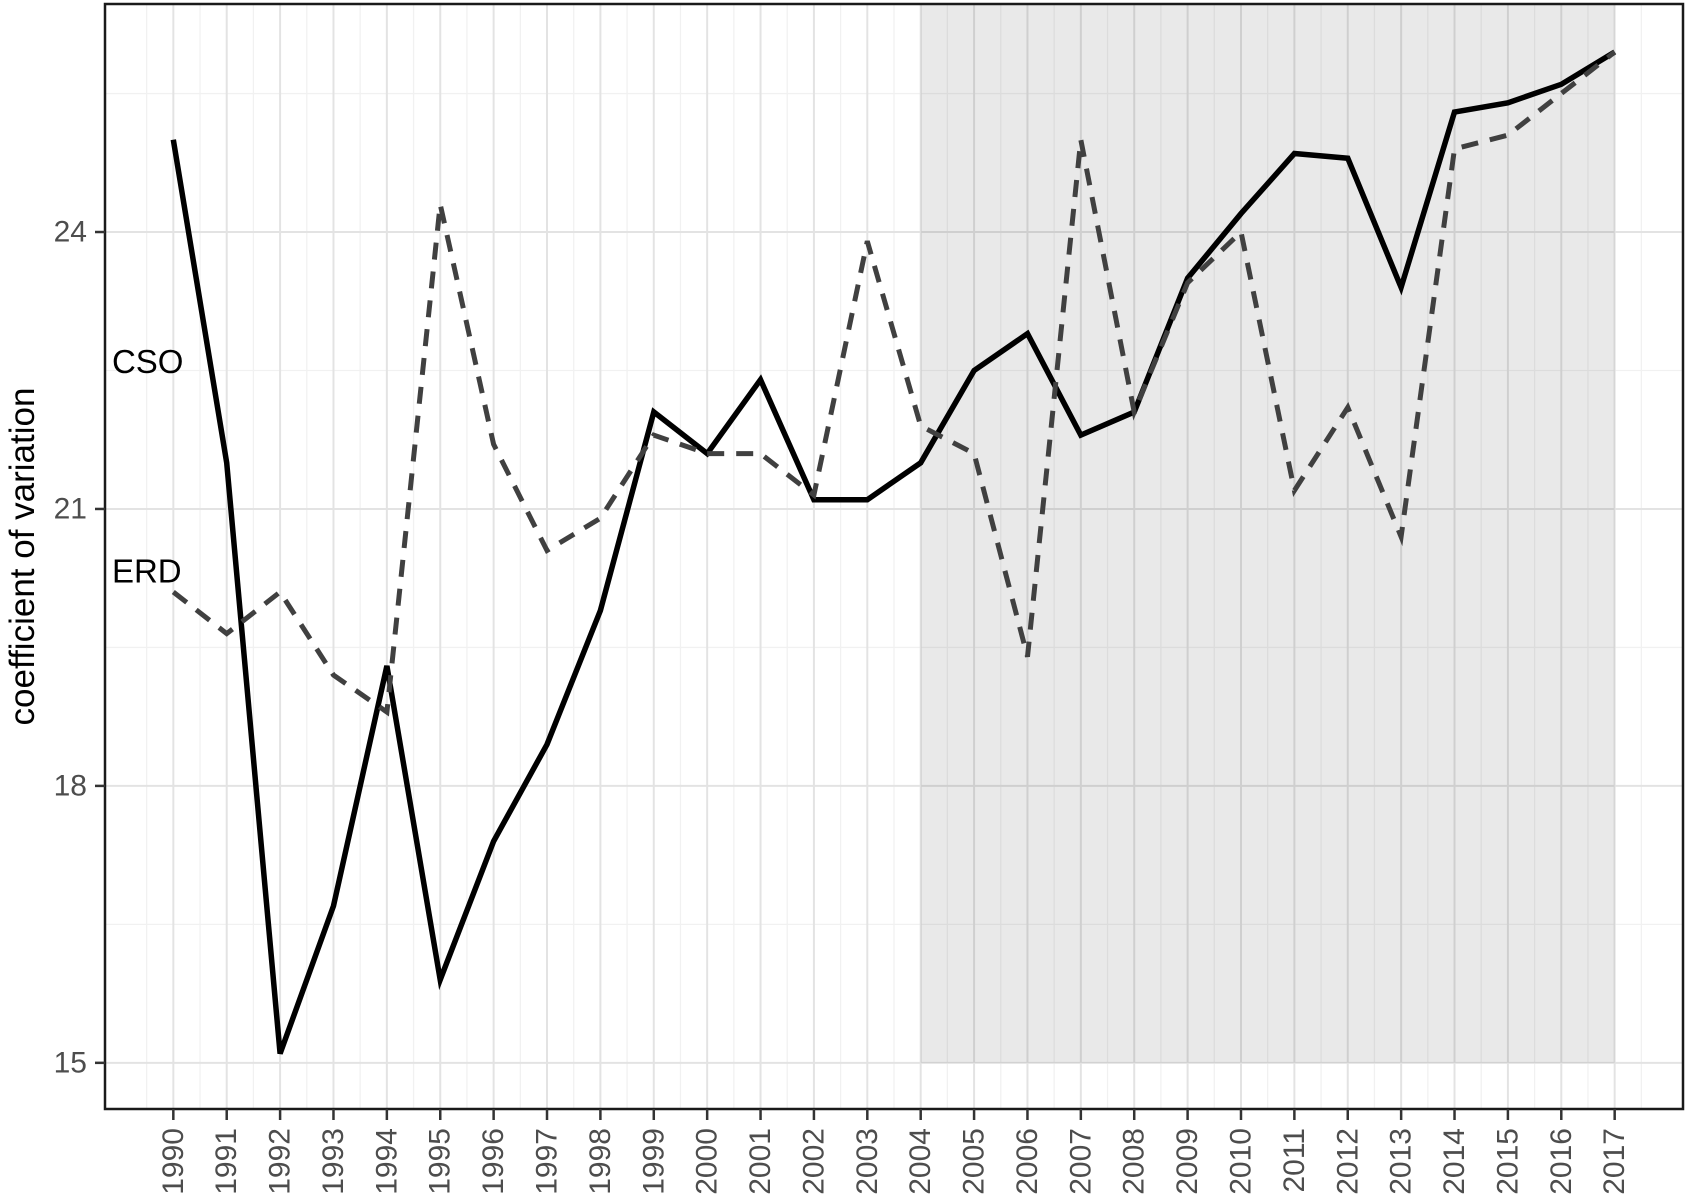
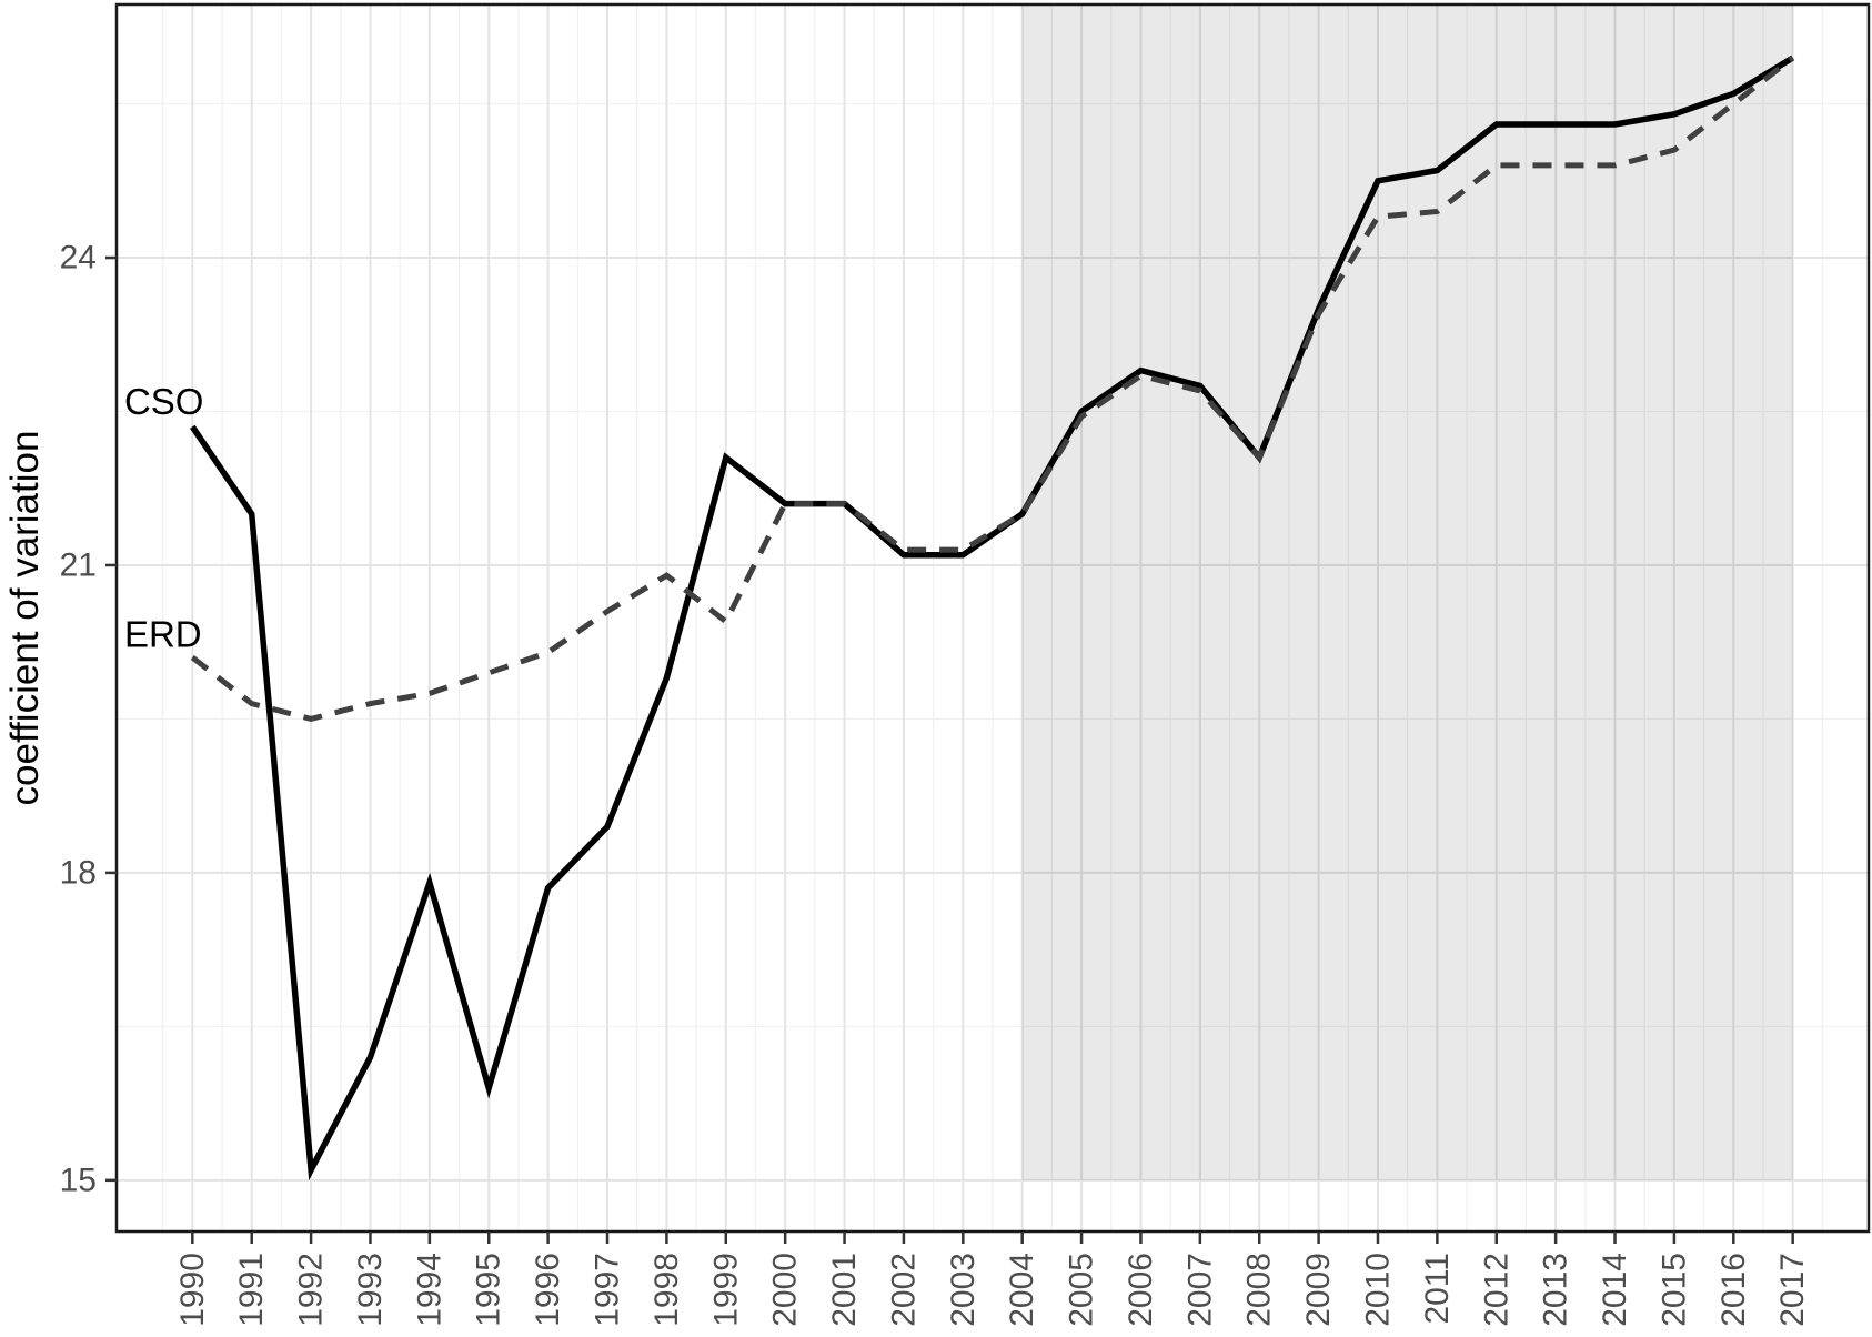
CSO/1990: 25.0 -> 22.4
ERD/1992: 20.1 -> 19.5
CSO/1993: 16.7 -> 16.2
ERD/1993: 19.2 -> 19.6
CSO/1994: 19.3 -> 17.9
ERD/1994: 18.8 -> 19.8
ERD/1995: 24.3 -> 19.9
CSO/1996: 17.4 -> 17.9
ERD/1996: 21.7 -> 20.1
ERD/1999: 21.8 -> 20.4
CSO/2001: 22.4 -> 21.6
ERD/2003: 23.9 -> 21.1
ERD/2004: 21.9 -> 21.5
ERD/2005: 21.6 -> 22.4
ERD/2006: 19.4 -> 22.9
CSO/2007: 21.8 -> 22.8
ERD/2007: 25.0 -> 22.7
CSO/2010: 24.2 -> 24.8
ERD/2010: 24.0 -> 24.4
ERD/2011: 21.2 -> 24.4
CSO/2012: 24.8 -> 25.3
ERD/2012: 22.1 -> 24.9
CSO/2013: 23.4 -> 25.3
ERD/2013: 20.7 -> 24.9
